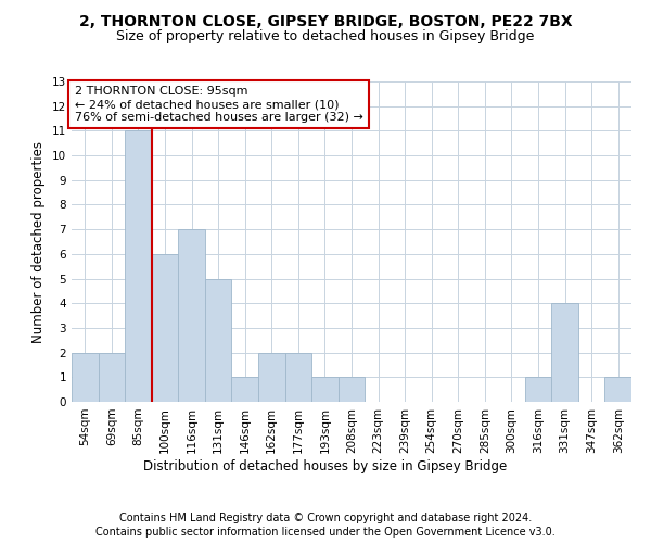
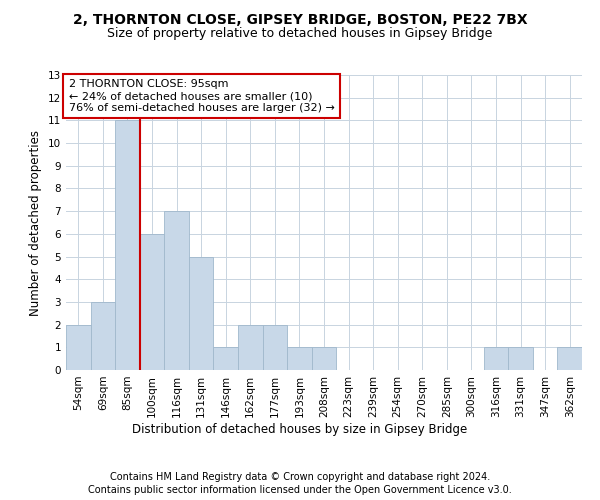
69sqm: 2 -> 3
331sqm: 4 -> 1
